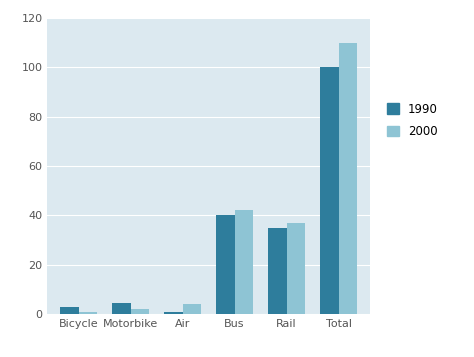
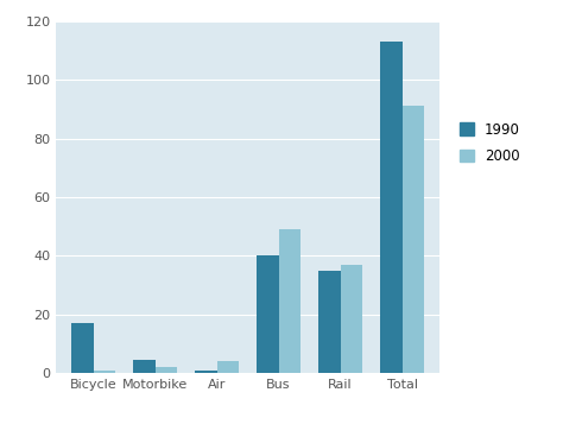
1990/Bicycle: 3.0 -> 17.0
2000/Bus: 42 -> 49
1990/Total: 100.0 -> 113.0
2000/Total: 110 -> 91
